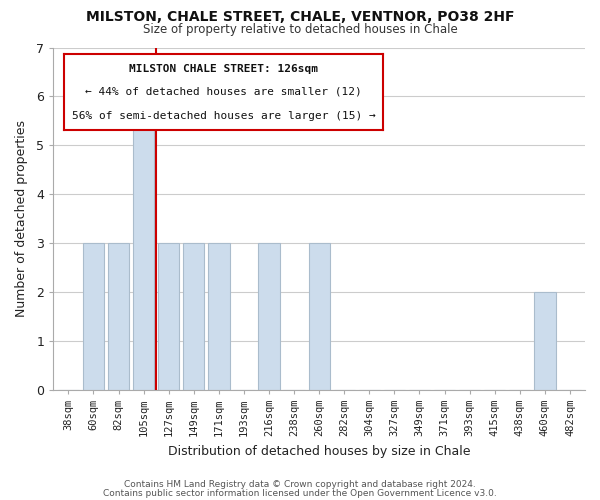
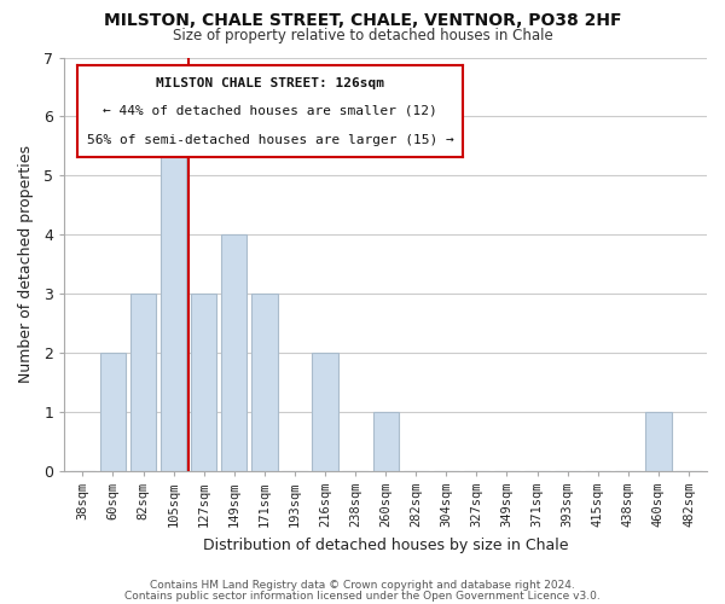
60sqm: 3 -> 2
149sqm: 3 -> 4
216sqm: 3 -> 2
260sqm: 3 -> 1
460sqm: 2 -> 1
